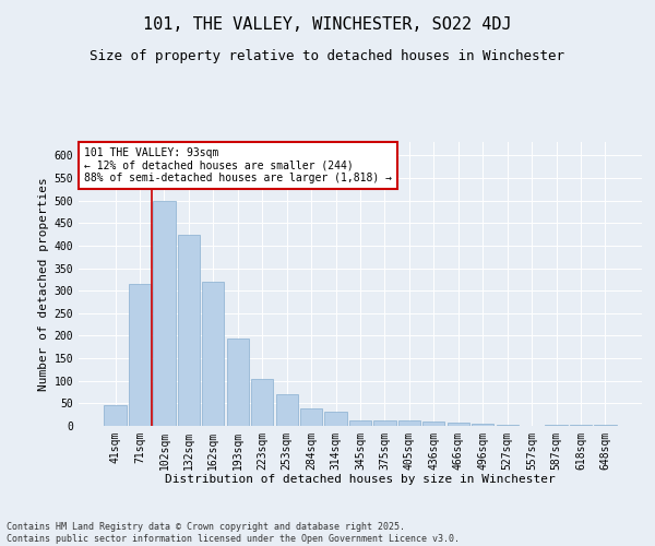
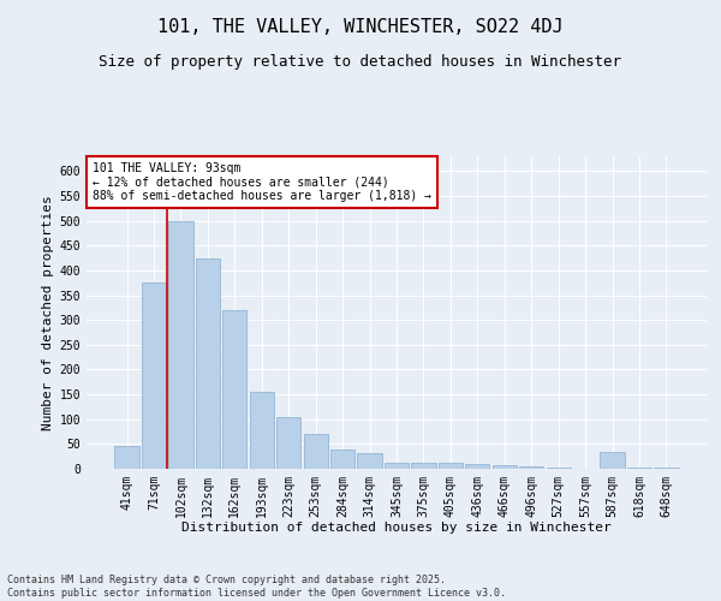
71sqm: 315 -> 375
193sqm: 195 -> 155
587sqm: 3 -> 35
